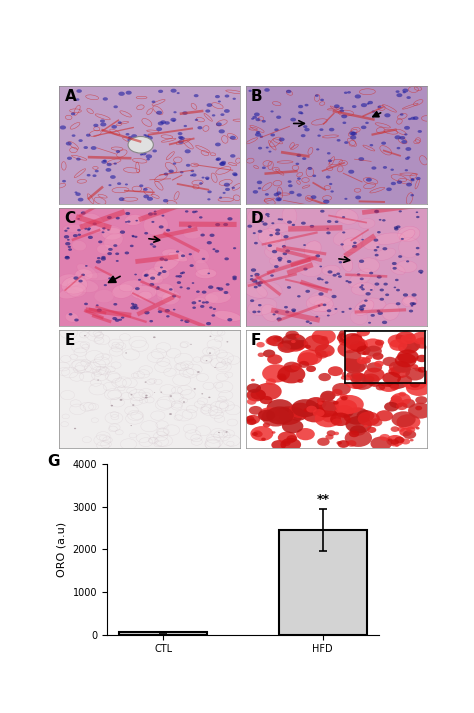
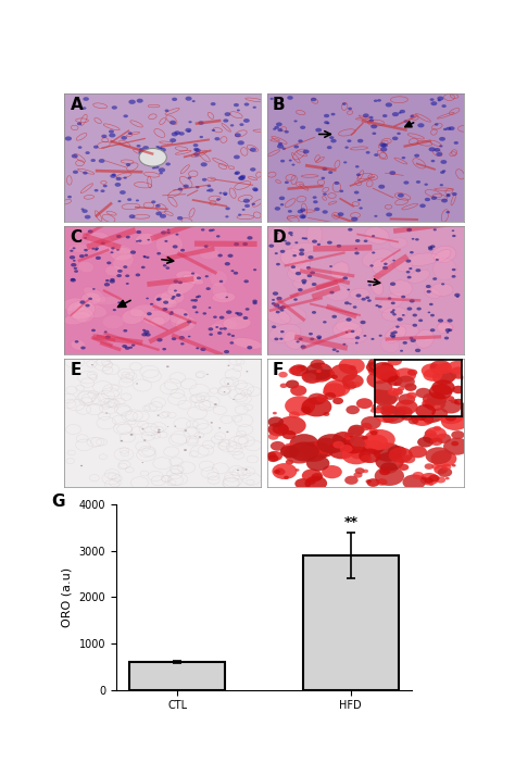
CTL: 50 -> 600
HFD: 2450 -> 2900
